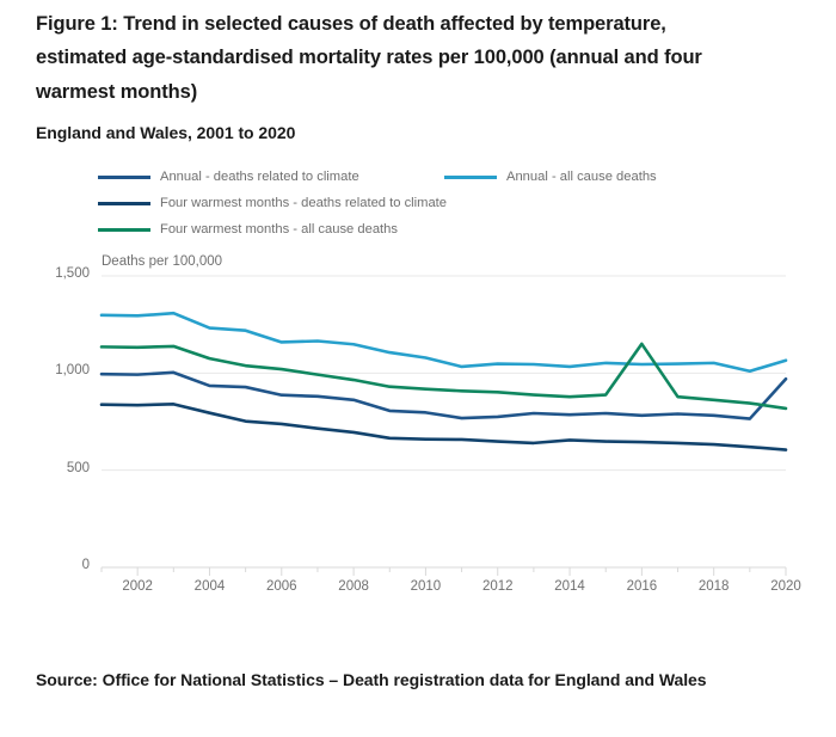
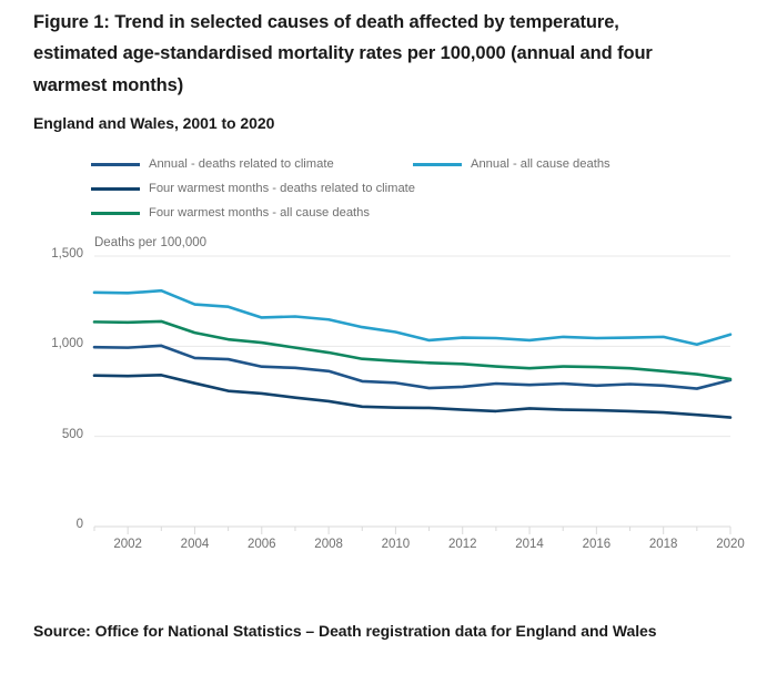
Four warmest months - all cause deaths/2016: 1150 -> 880
Annual - deaths related to climate/2020: 970 -> 810
